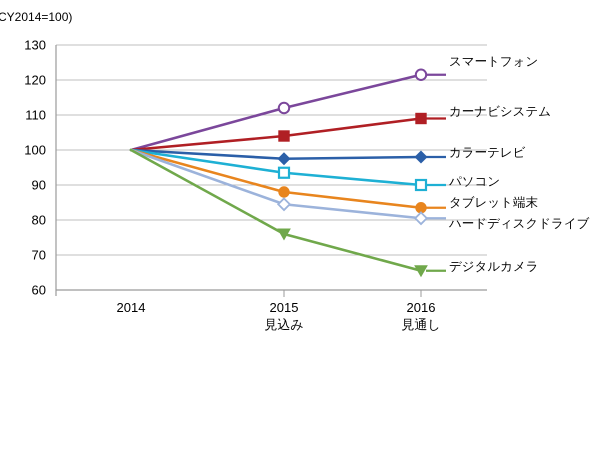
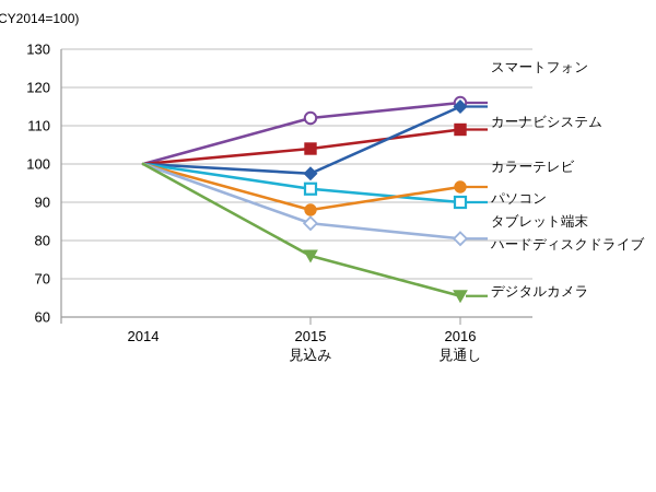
スマートフォン/2016 見通し: 122 -> 116
カラーテレビ/2016 見通し: 98 -> 115
タブレット端末/2016 見通し: 84 -> 94
